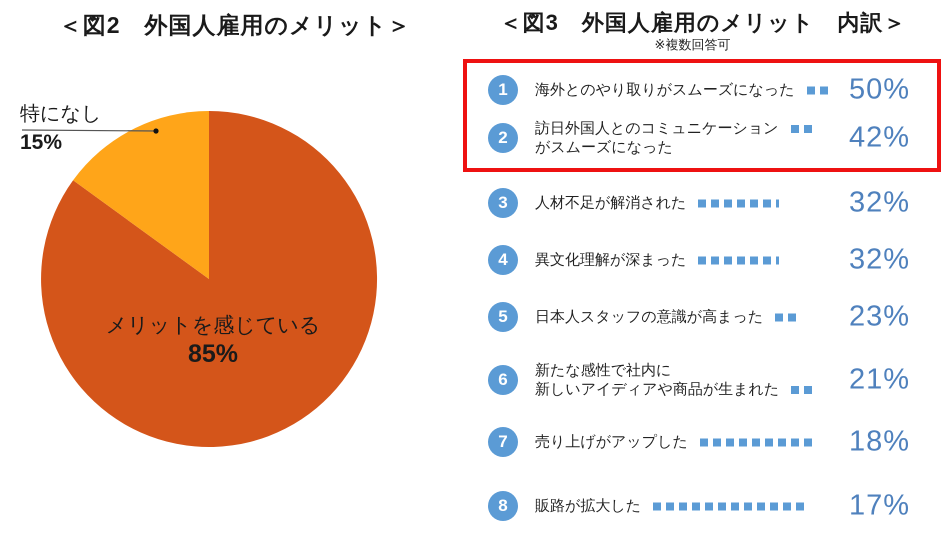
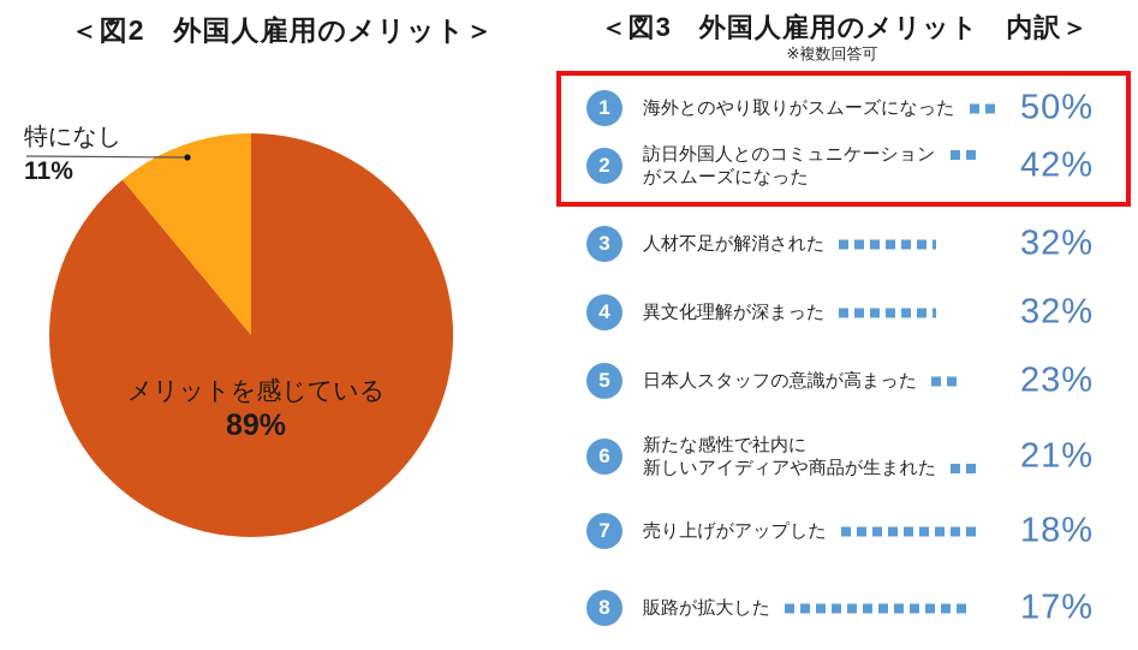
＜図2 外国人雇用のメリット＞/メリットを感じている: 85% -> 89%
＜図2 外国人雇用のメリット＞/特になし: 15% -> 11%
